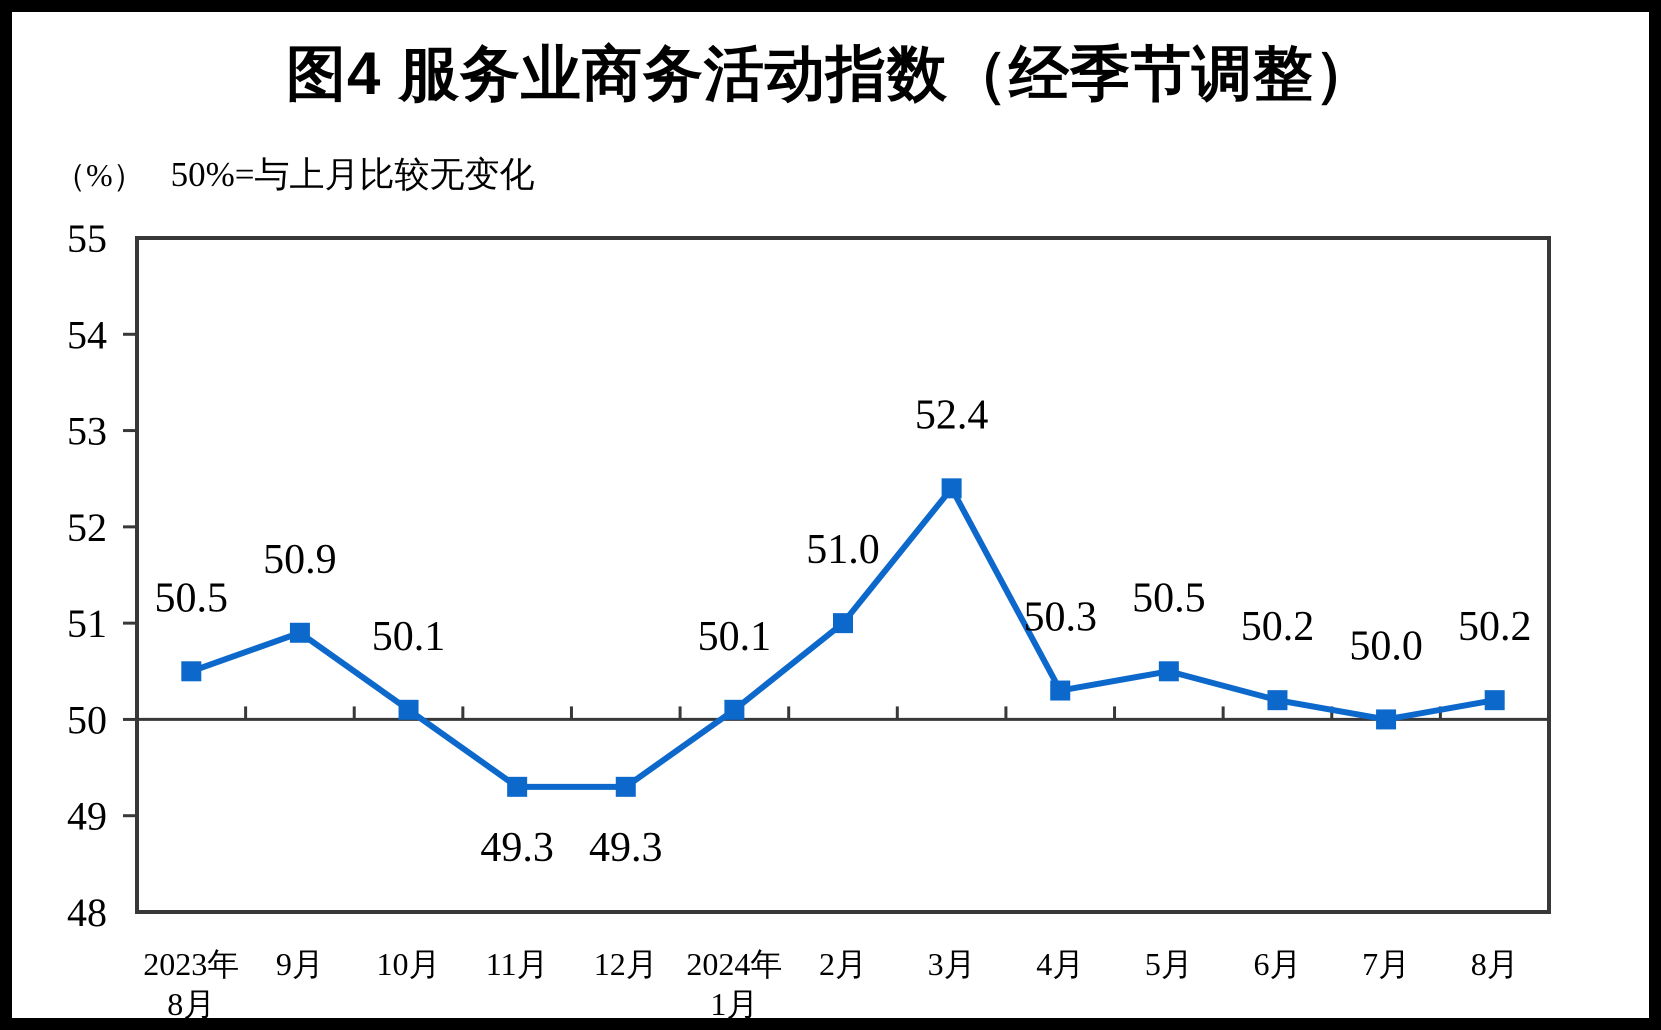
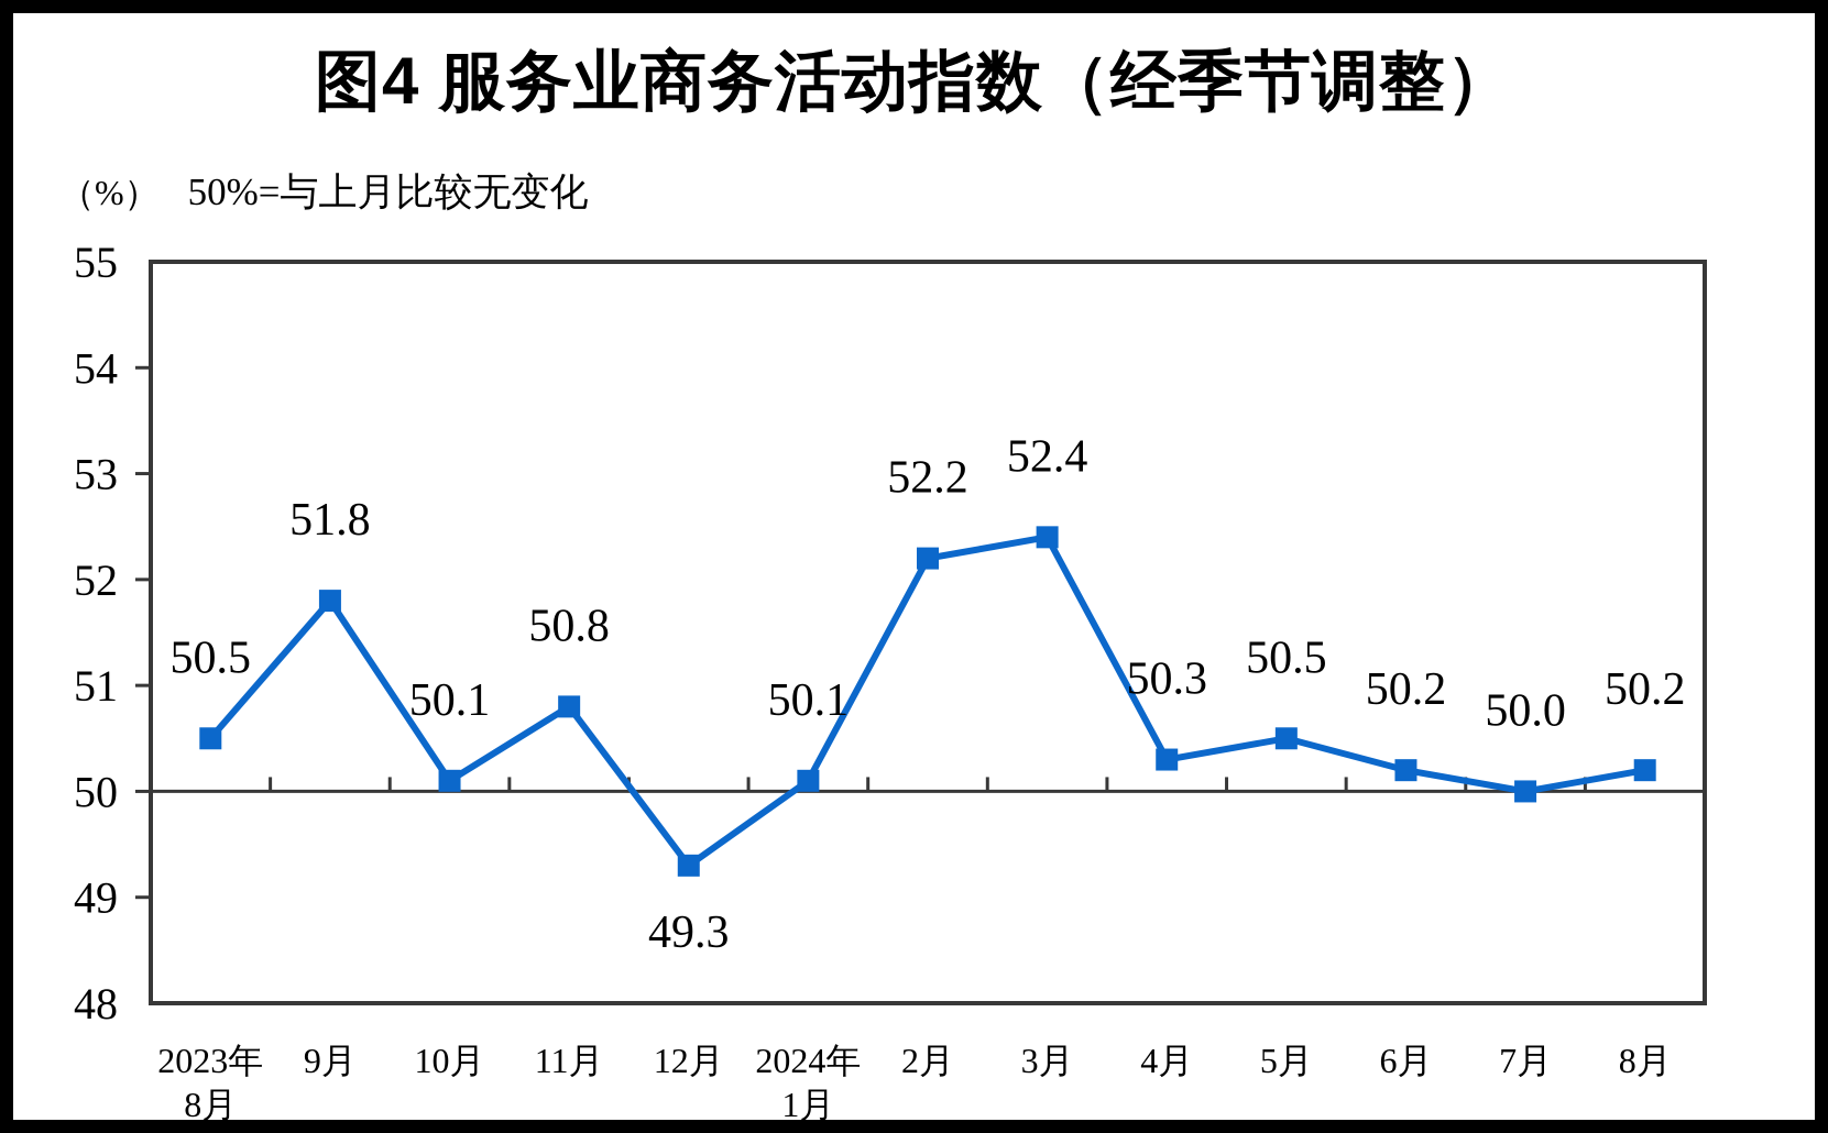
9月: 50.9 -> 51.8
11月: 49.3 -> 50.8
2月: 51.0 -> 52.2
